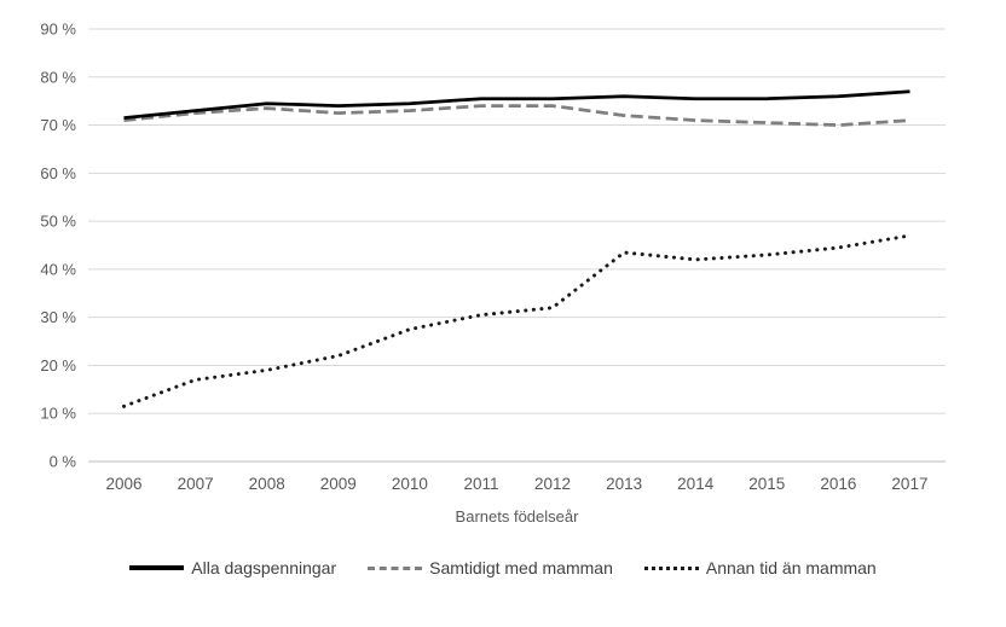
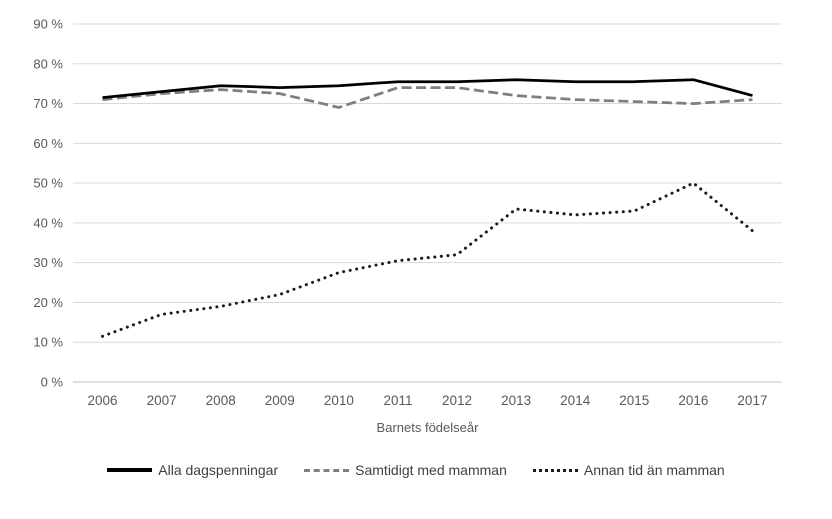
Samtidigt med mamman/2010: 73% -> 69%
Annan tid än mamman/2016: 44% -> 50%
Alla dagspenningar/2017: 77% -> 72%
Annan tid än mamman/2017: 47% -> 38%
